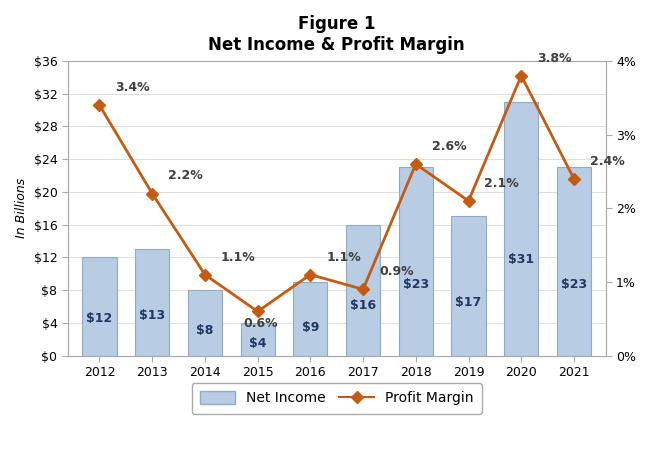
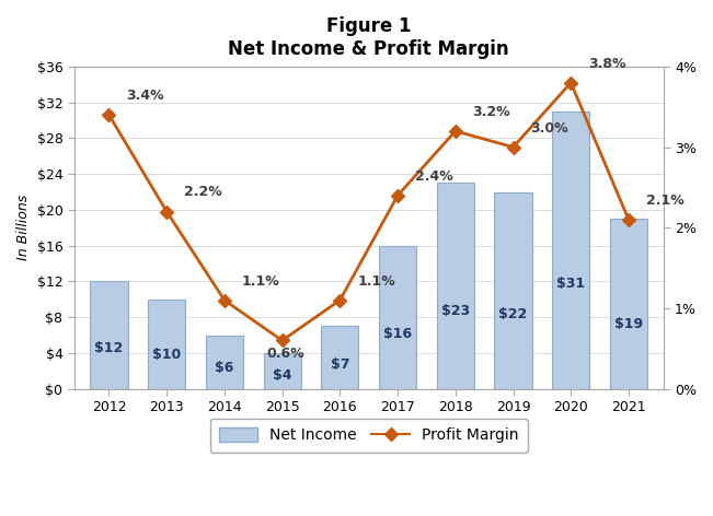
Net Income/2013: $13 -> $10
Net Income/2014: $8 -> $6
Net Income/2016: $9 -> $7
Profit Margin/2017: 0.9% -> 2.4%
Profit Margin/2018: 2.6% -> 3.2%
Net Income/2019: $17 -> $22
Profit Margin/2019: 2.1% -> 3.0%
Net Income/2021: $23 -> $19
Profit Margin/2021: 2.4% -> 2.1%
